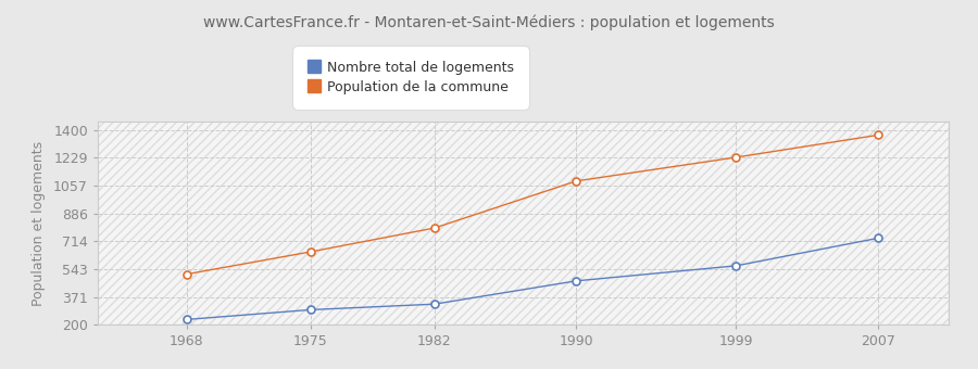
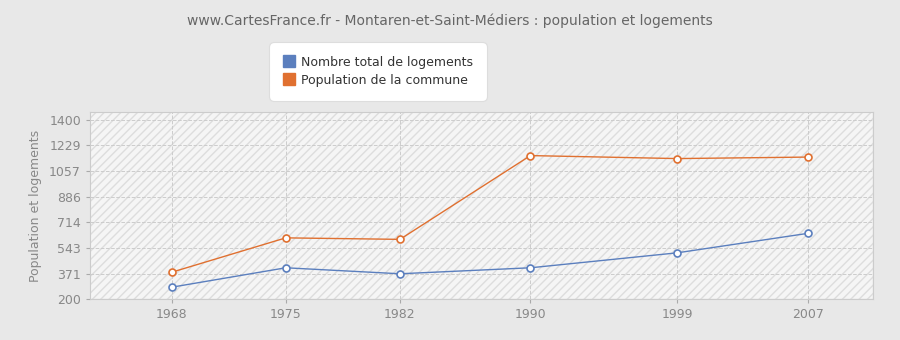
Nombre total de logements/1968: 230 -> 280
Population de la commune/1968: 510 -> 380
Nombre total de logements/1975: 290 -> 410
Population de la commune/1975: 650 -> 610
Nombre total de logements/1982: 330 -> 370
Population de la commune/1982: 800 -> 600
Nombre total de logements/1990: 470 -> 410
Population de la commune/1990: 1080 -> 1160
Nombre total de logements/1999: 560 -> 510
Population de la commune/1999: 1230 -> 1140
Nombre total de logements/2007: 730 -> 640
Population de la commune/2007: 1370 -> 1150
